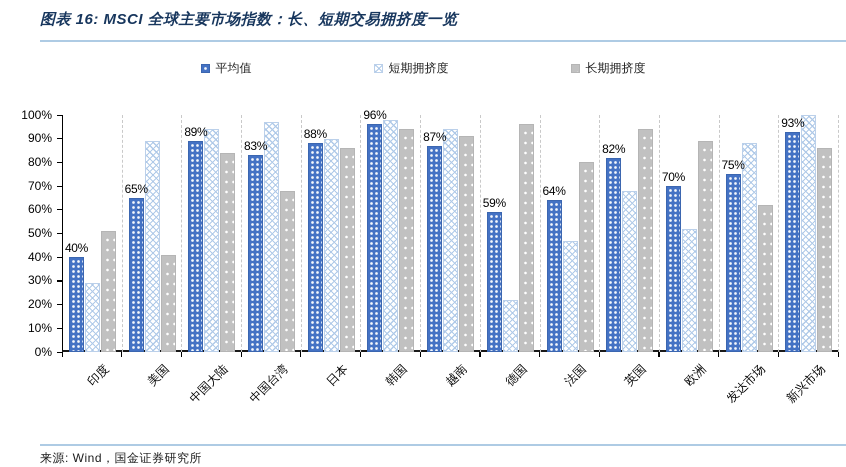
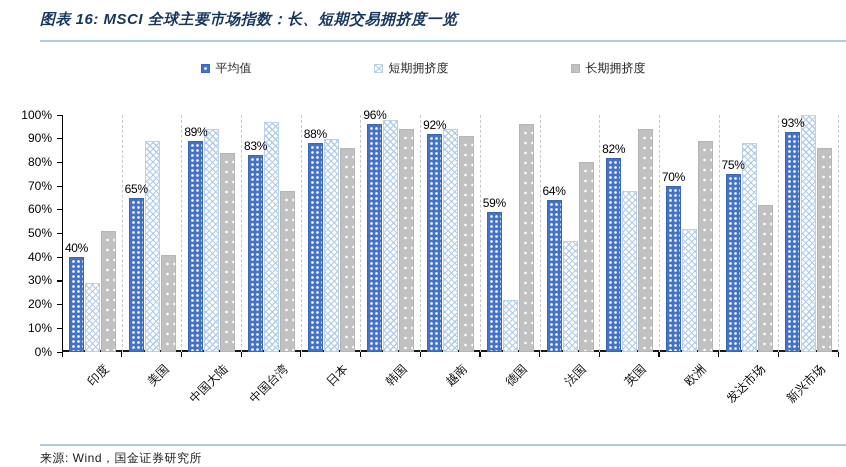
平均值/越南: 87% -> 92%
